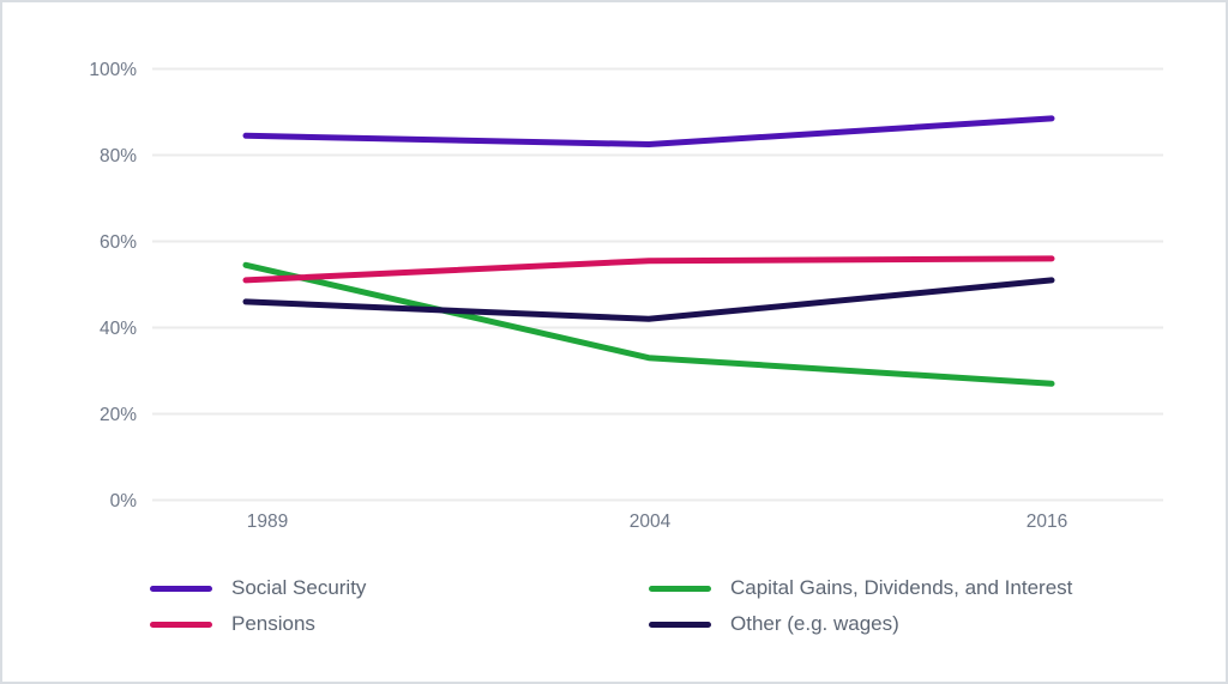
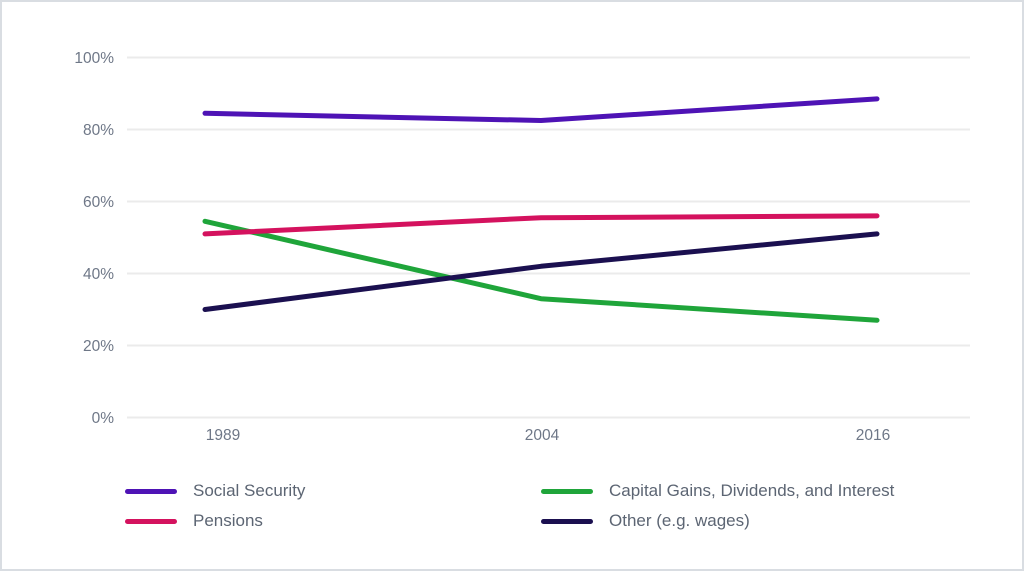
Other (e.g. wages)/1989: 46% -> 30%
